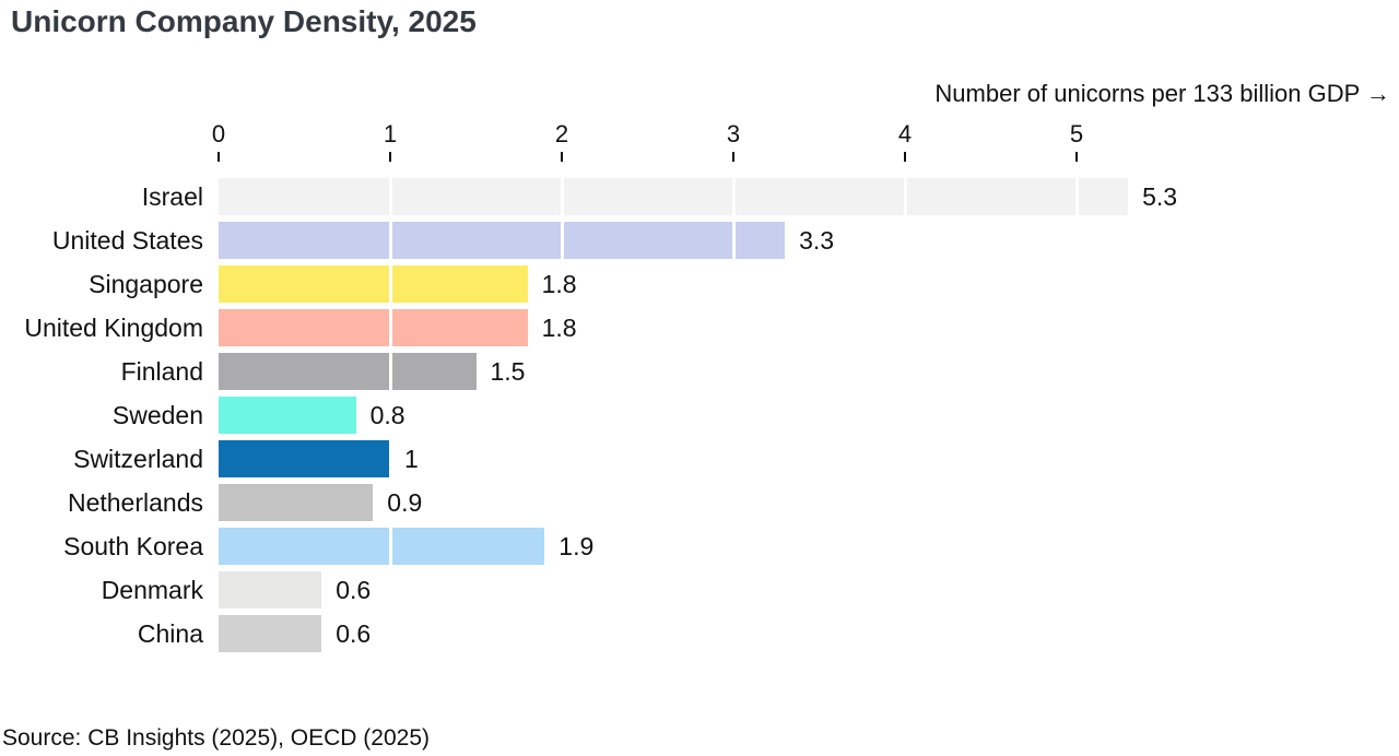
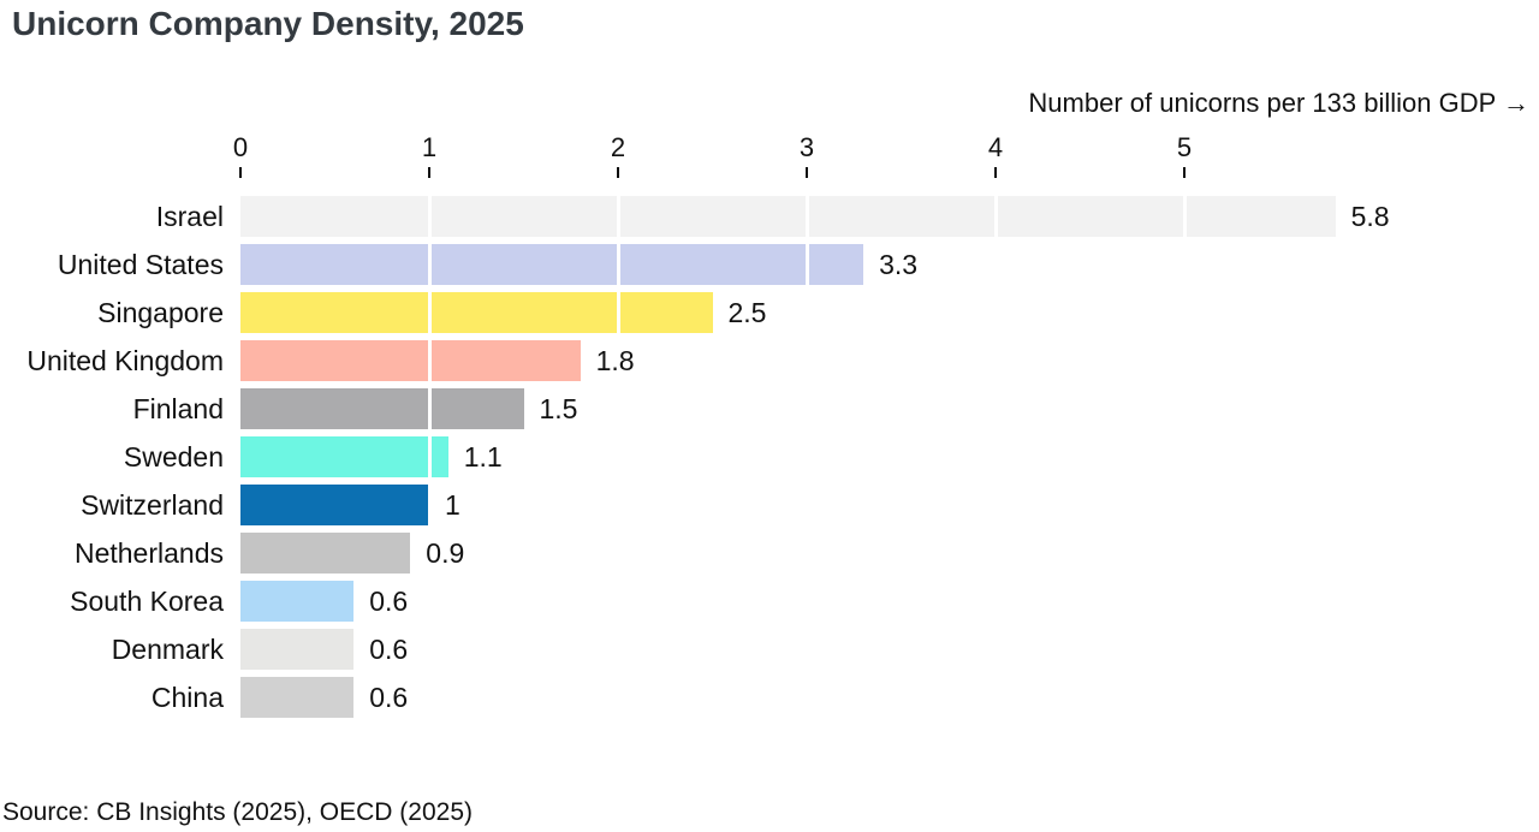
Israel: 5.3 -> 5.8
Singapore: 1.8 -> 2.5
Sweden: 0.8 -> 1.1
South Korea: 1.9 -> 0.6
